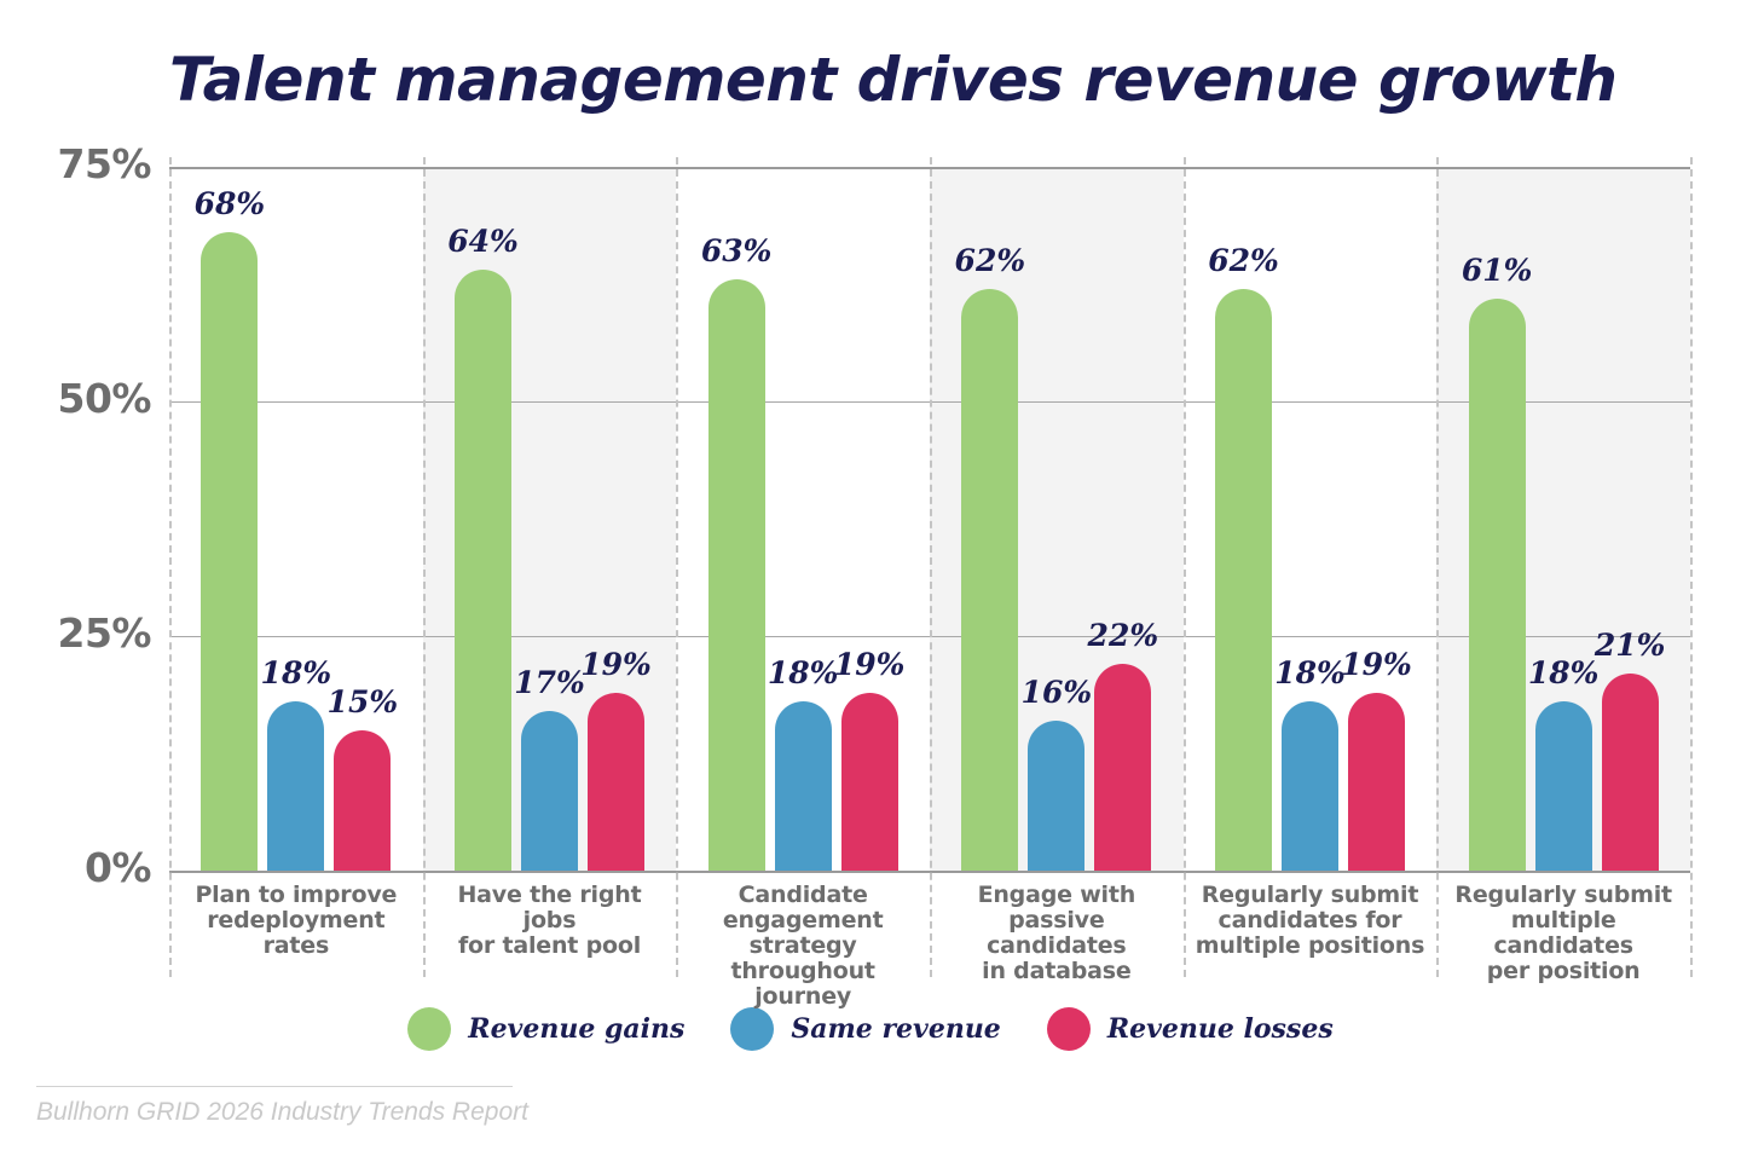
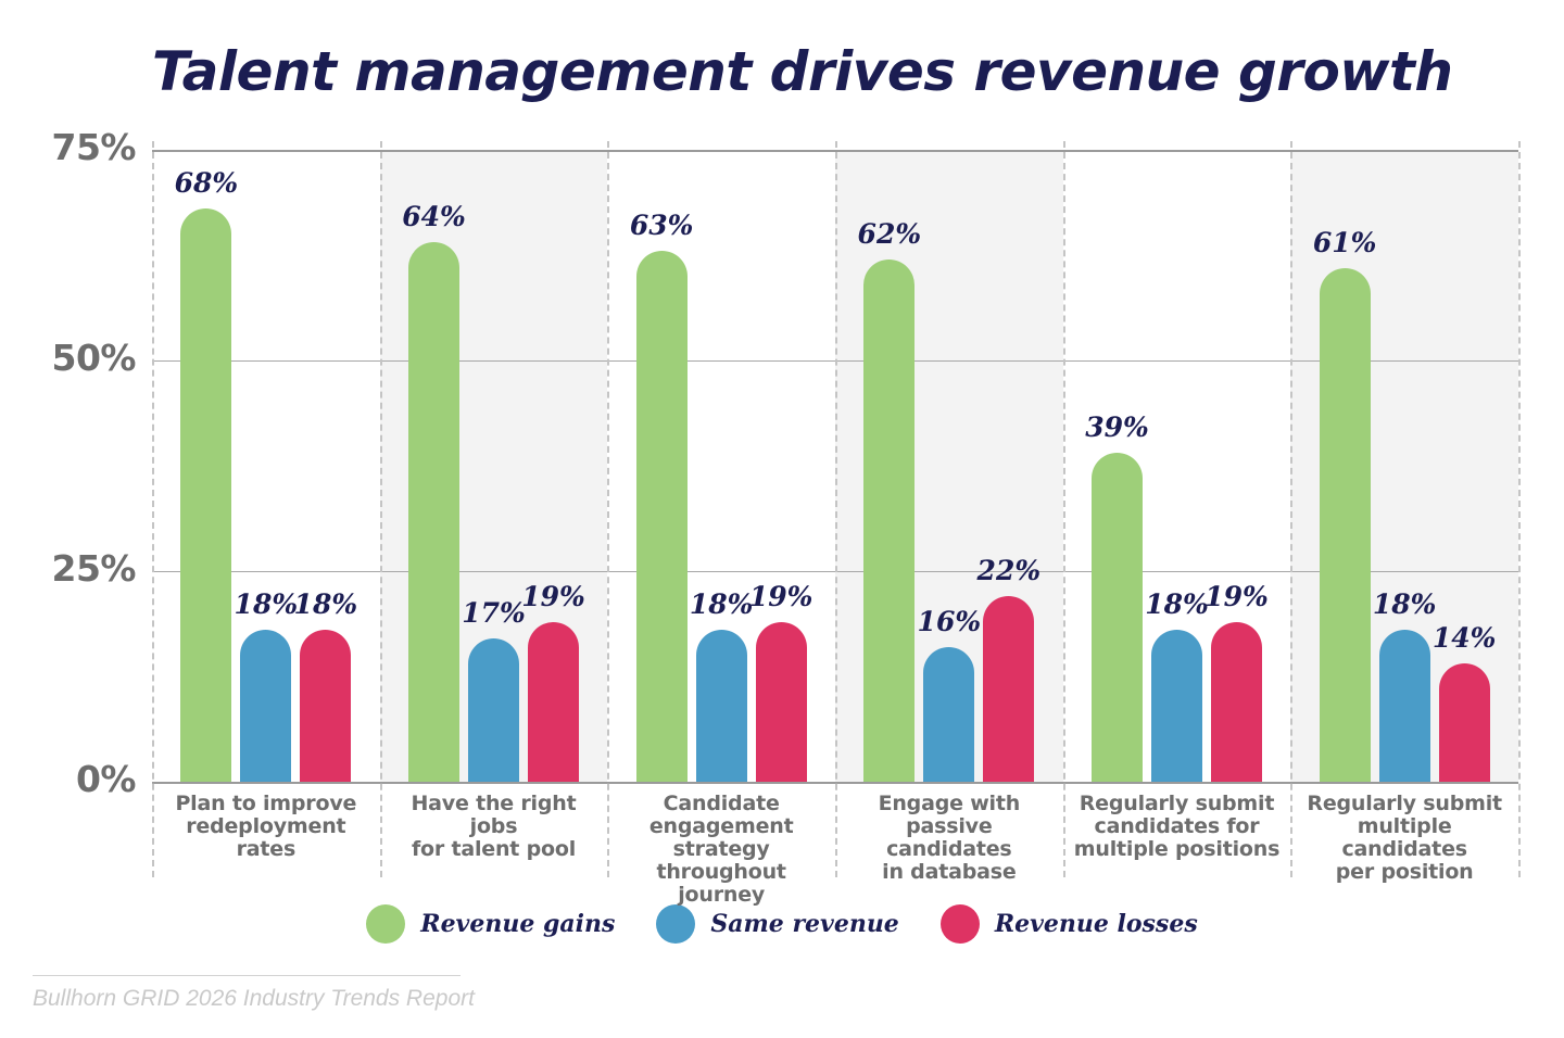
Revenue losses/Plan to improve redeployment rates: 15% -> 18%
Revenue gains/Regularly submit candidates for multiple positions: 62% -> 39%
Revenue losses/Regularly submit multiple candidates per position: 21% -> 14%
